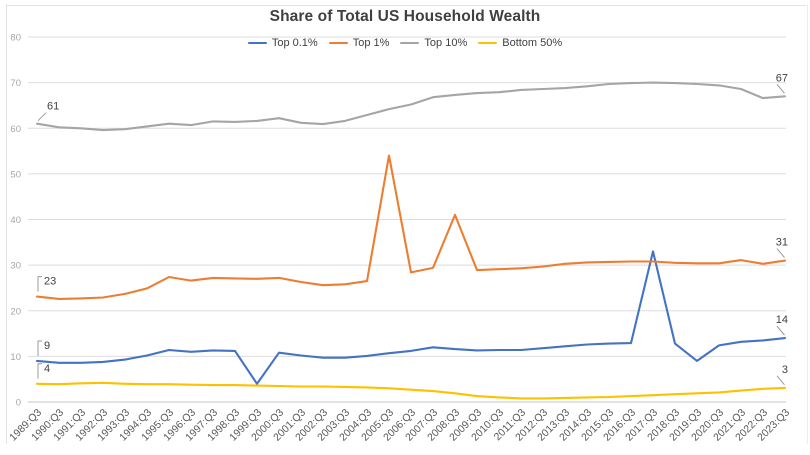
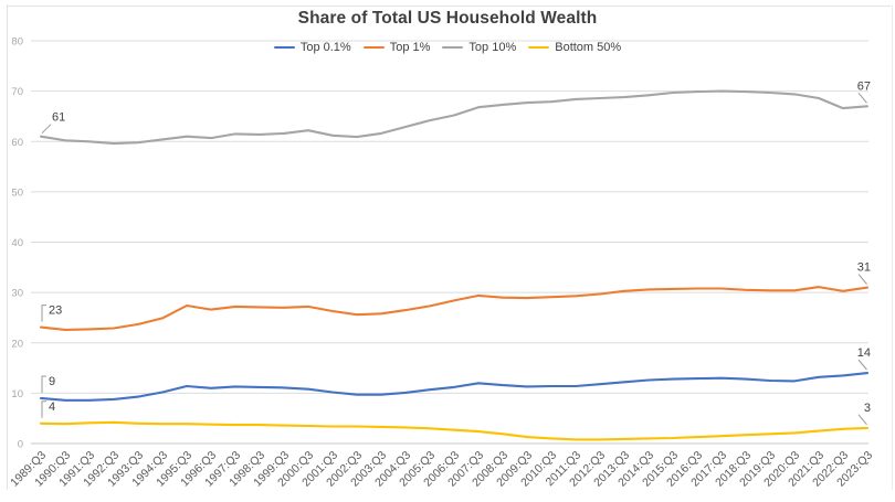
Top 0.1%/1999:Q3: 4 -> 11
Top 1%/2005:Q3: 54 -> 27
Top 1%/2008:Q3: 41 -> 29
Top 0.1%/2017:Q3: 33 -> 13
Top 0.1%/2019:Q3: 9 -> 12
